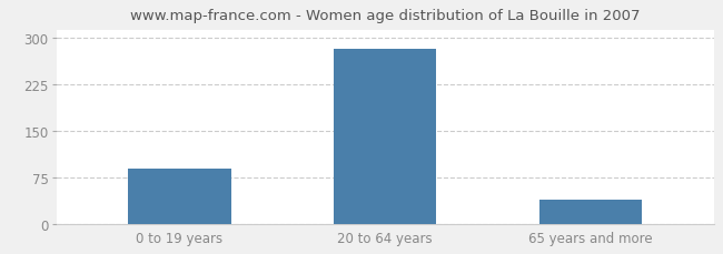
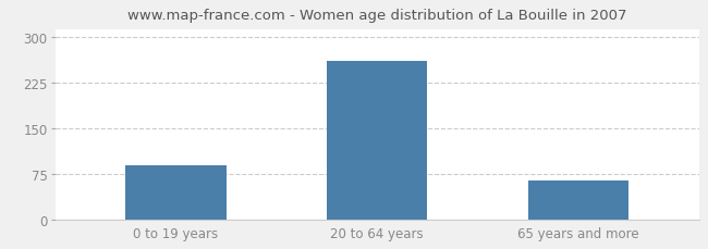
20 to 64 years: 281 -> 260
65 years and more: 40 -> 64
